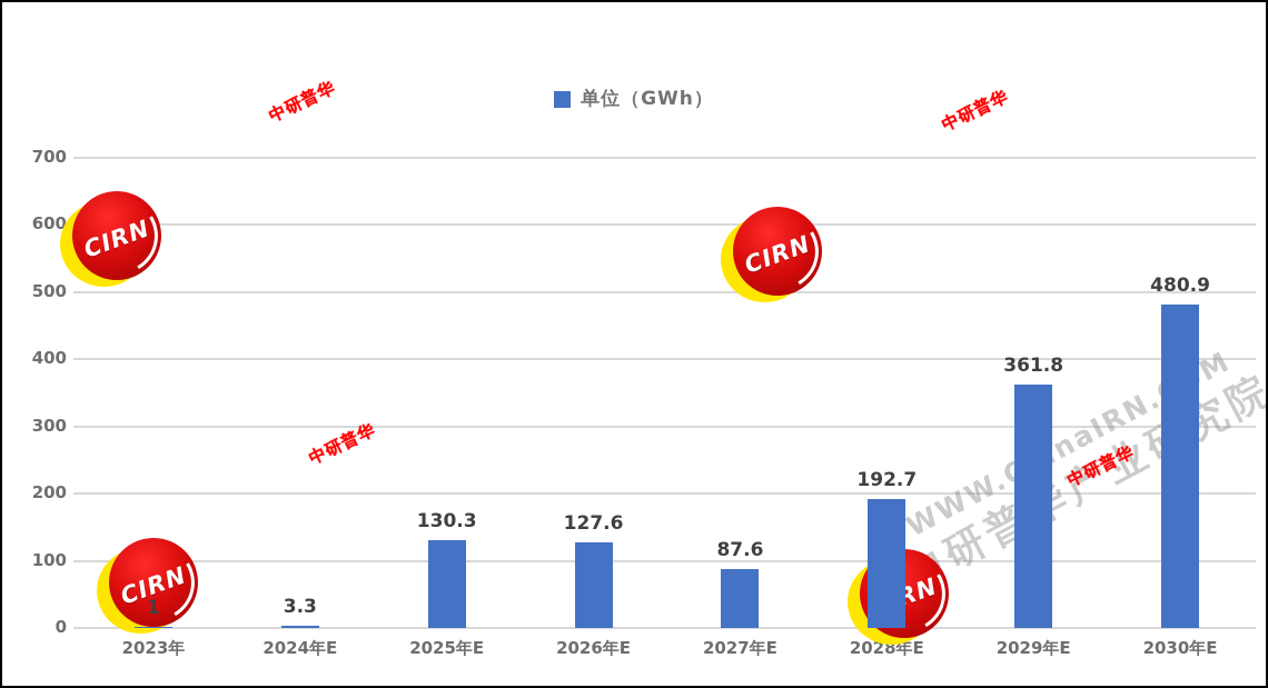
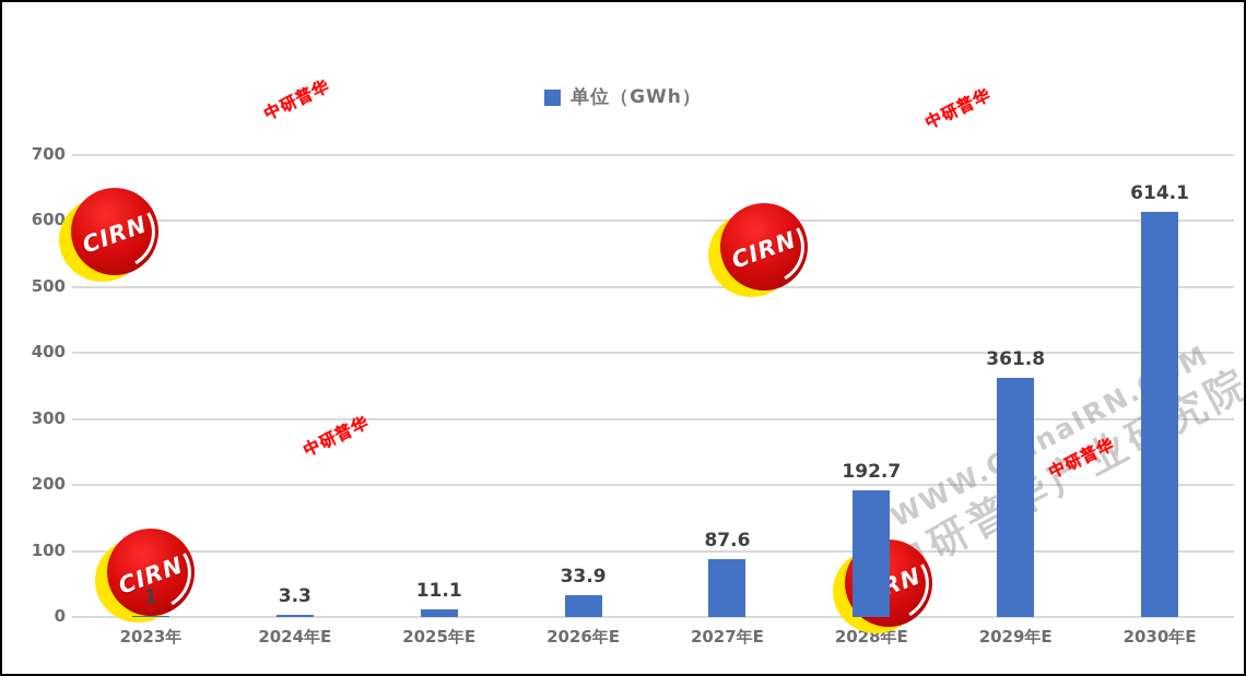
2025年E: 130.3 -> 11.1
2026年E: 127.6 -> 33.9
2030年E: 480.9 -> 614.1
